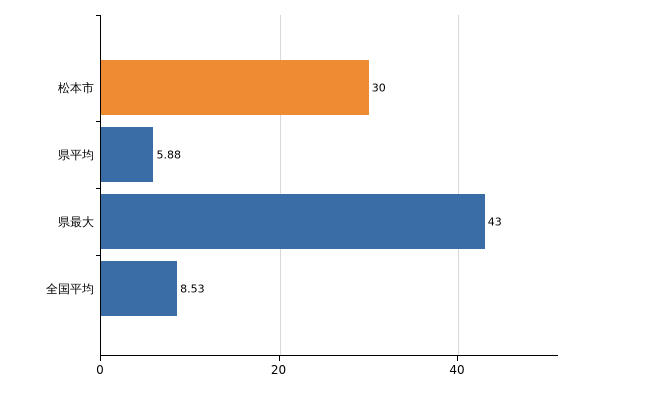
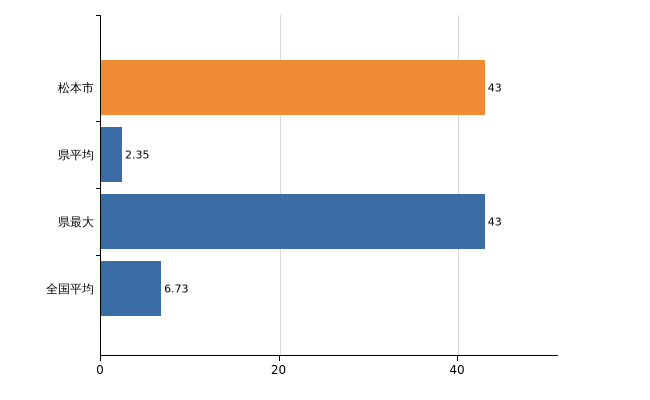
松本市: 30 -> 43
県平均: 5.88 -> 2.35
全国平均: 8.53 -> 6.73
